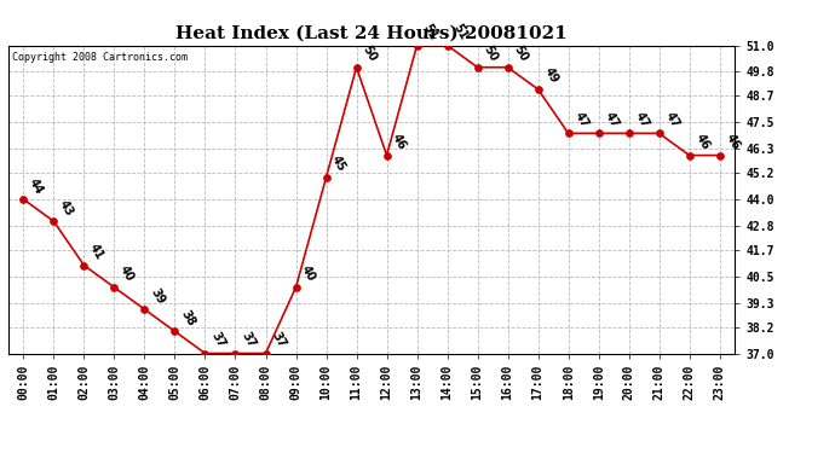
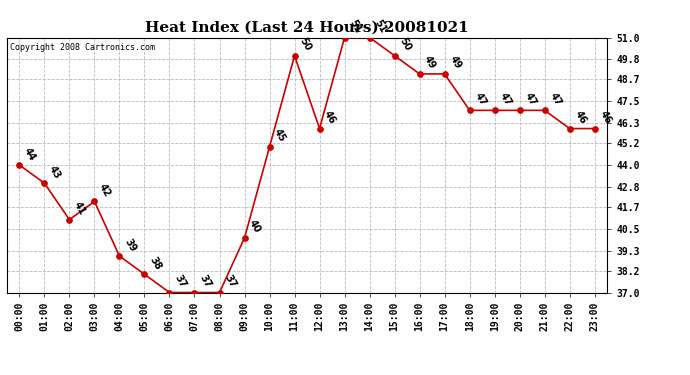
03:00: 40 -> 42
16:00: 50 -> 49
